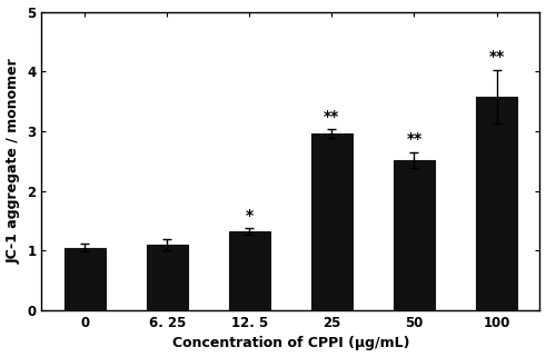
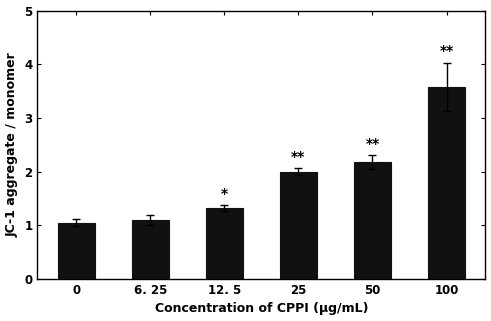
25: 2.96 -> 2.00
50: 2.52 -> 2.18
